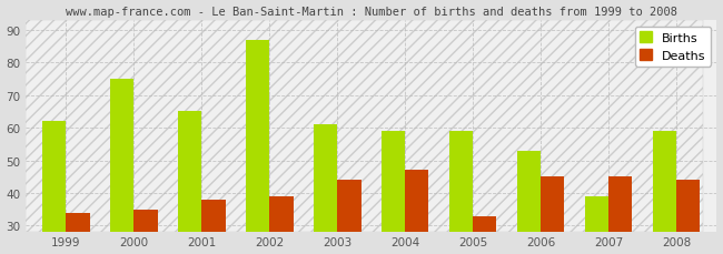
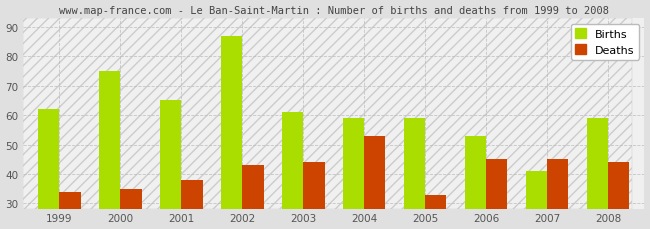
Deaths/2002: 39 -> 43
Deaths/2004: 47 -> 53
Births/2007: 39 -> 41
